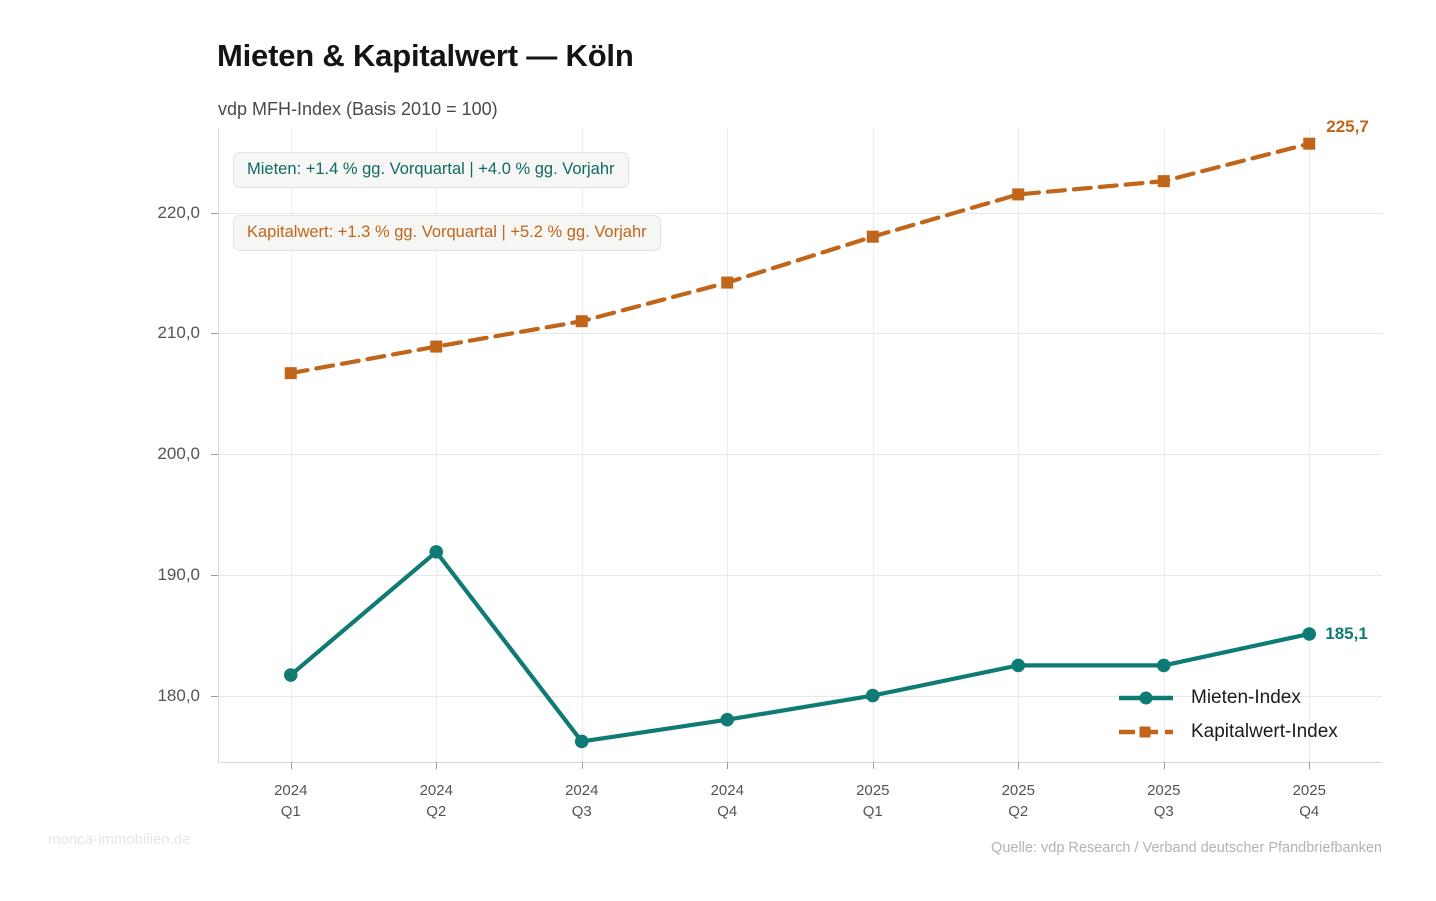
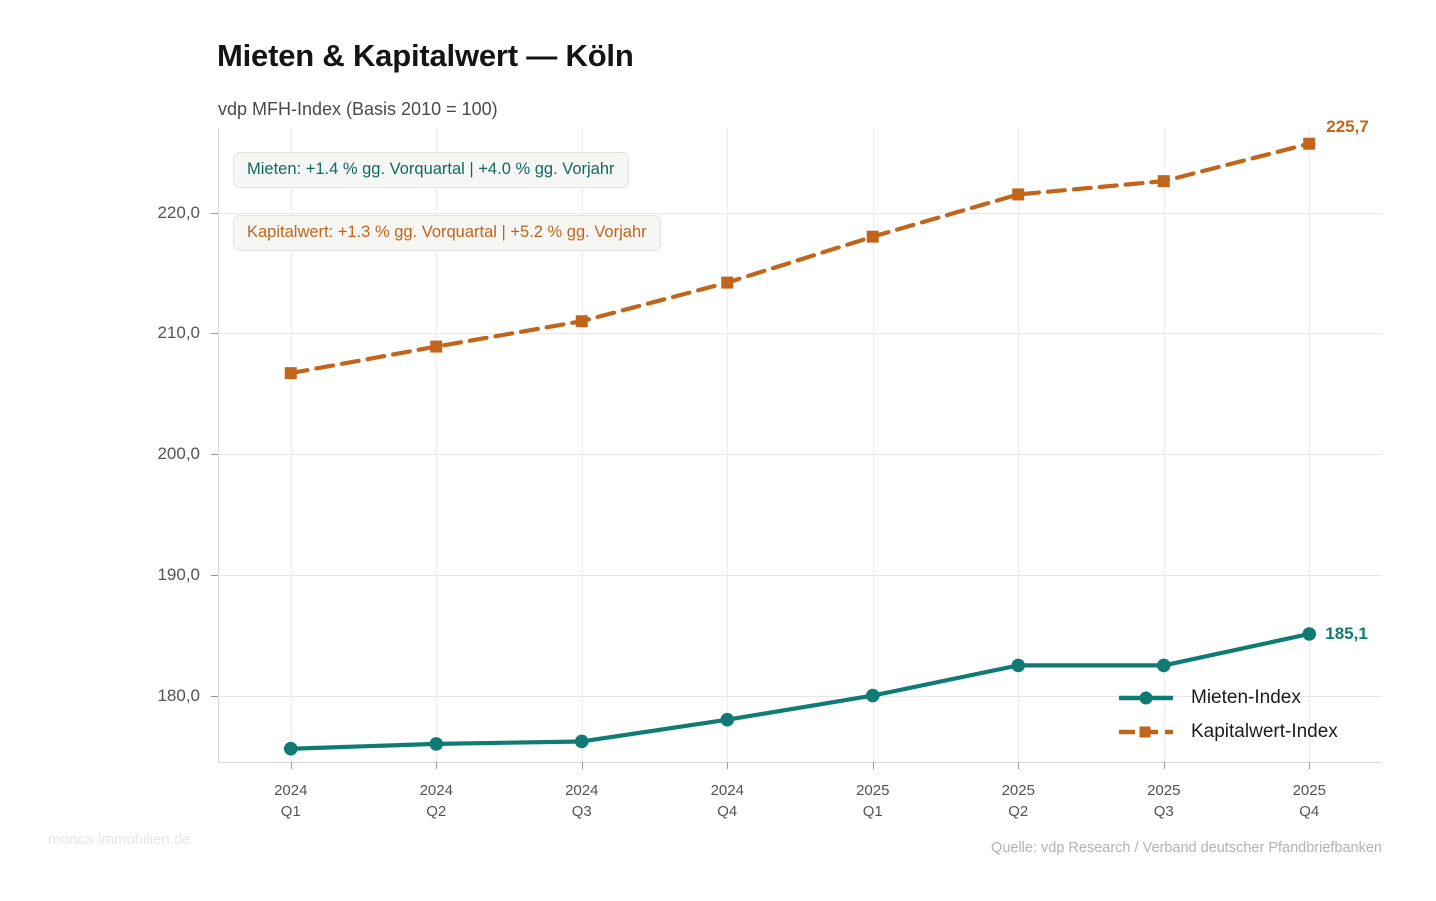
Mieten-Index/2024 Q1: 181,7 -> 175,6
Mieten-Index/2024 Q2: 191,9 -> 176,0
